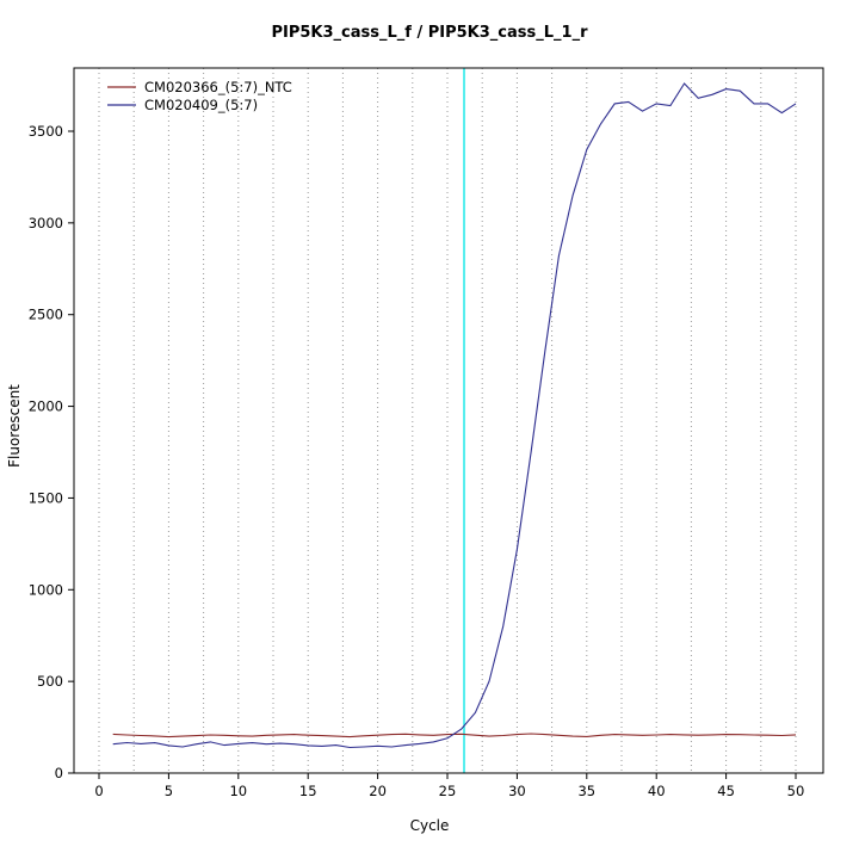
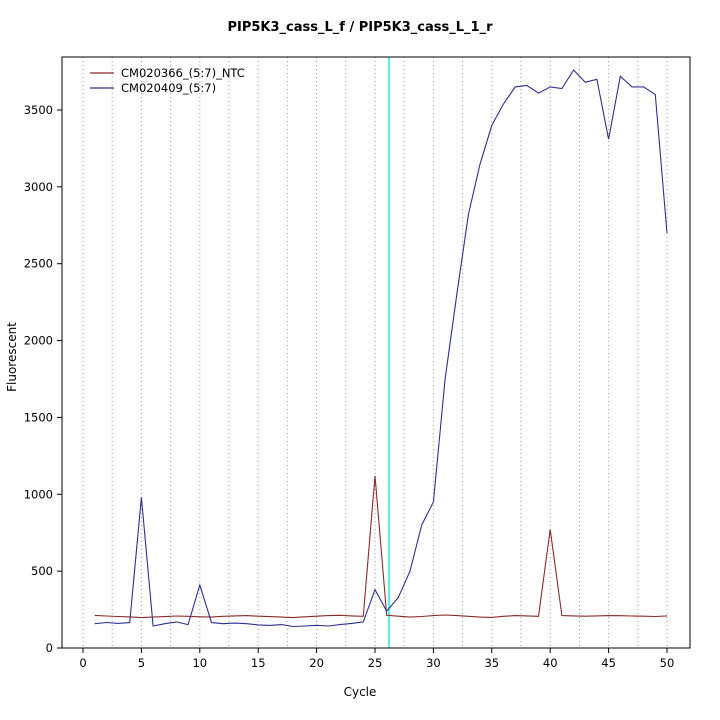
CM020409_(5:7)/5: 150 -> 980
CM020409_(5:7)/10: 160 -> 410
CM020366_(5:7)_NTC/25: 210 -> 1120
CM020409_(5:7)/25: 190 -> 380
CM020409_(5:7)/30: 1220 -> 950
CM020366_(5:7)_NTC/40: 210 -> 770
CM020409_(5:7)/45: 3730 -> 3310
CM020409_(5:7)/50: 3650 -> 2700
